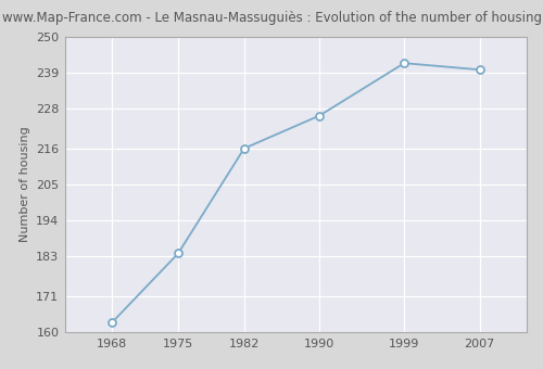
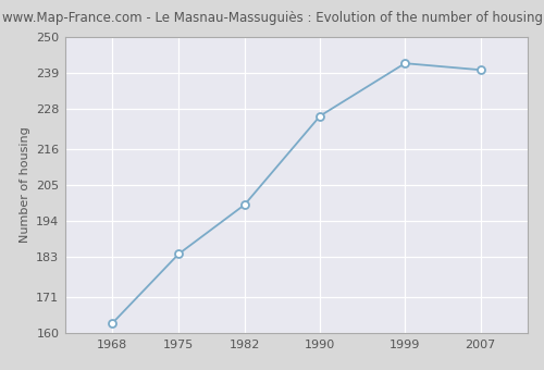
1982: 216 -> 199
